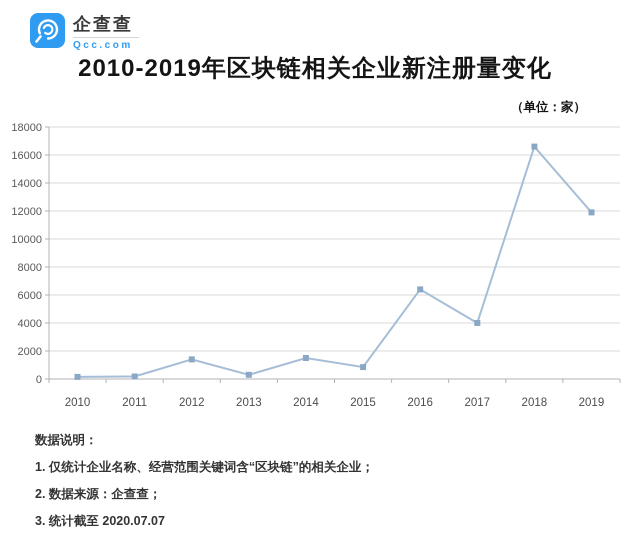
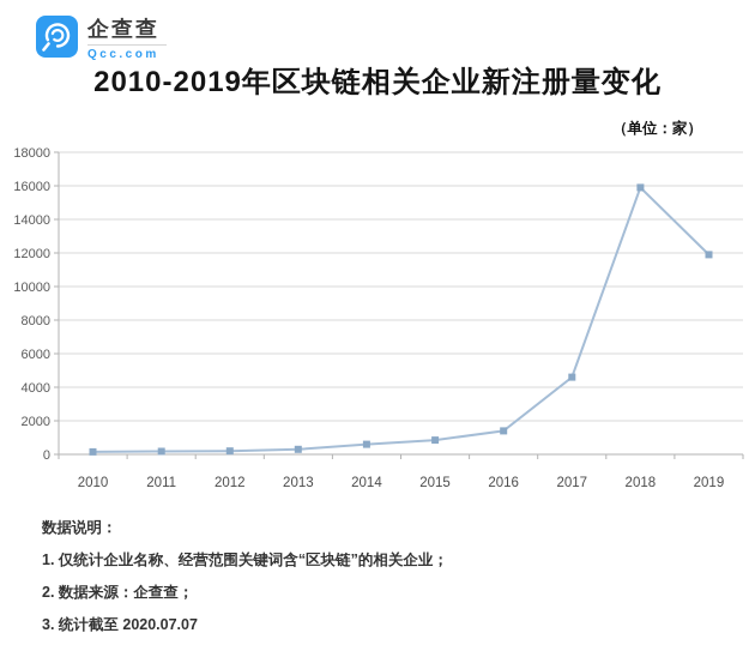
2012: 1400 -> 200
2014: 1500 -> 600
2016: 6400 -> 1400
2017: 4000 -> 4600
2018: 16600 -> 15900
